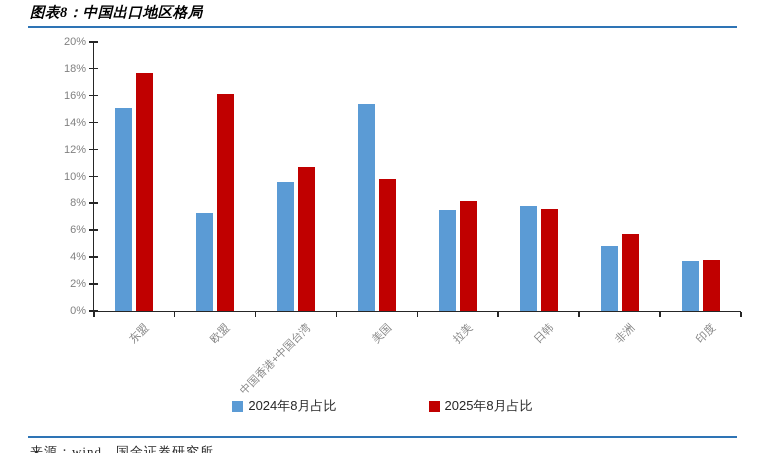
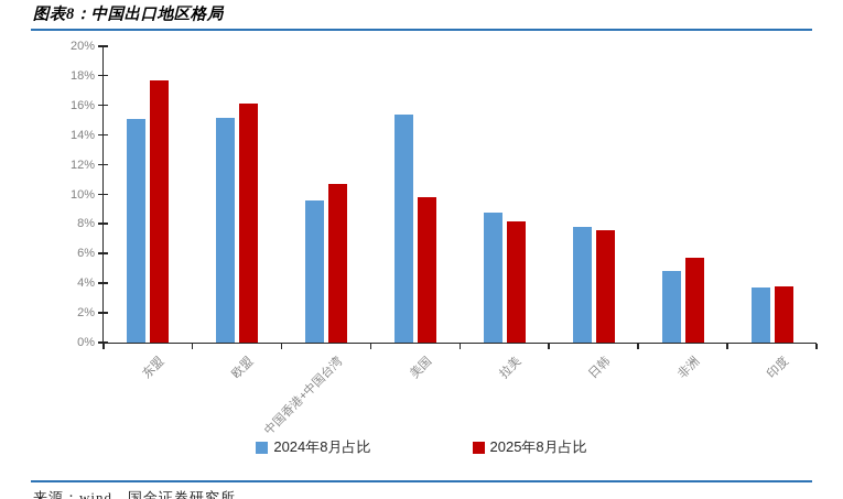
2024年8月占比/欧盟: 7.3% -> 15.2%
2024年8月占比/拉美: 7.5% -> 8.8%
